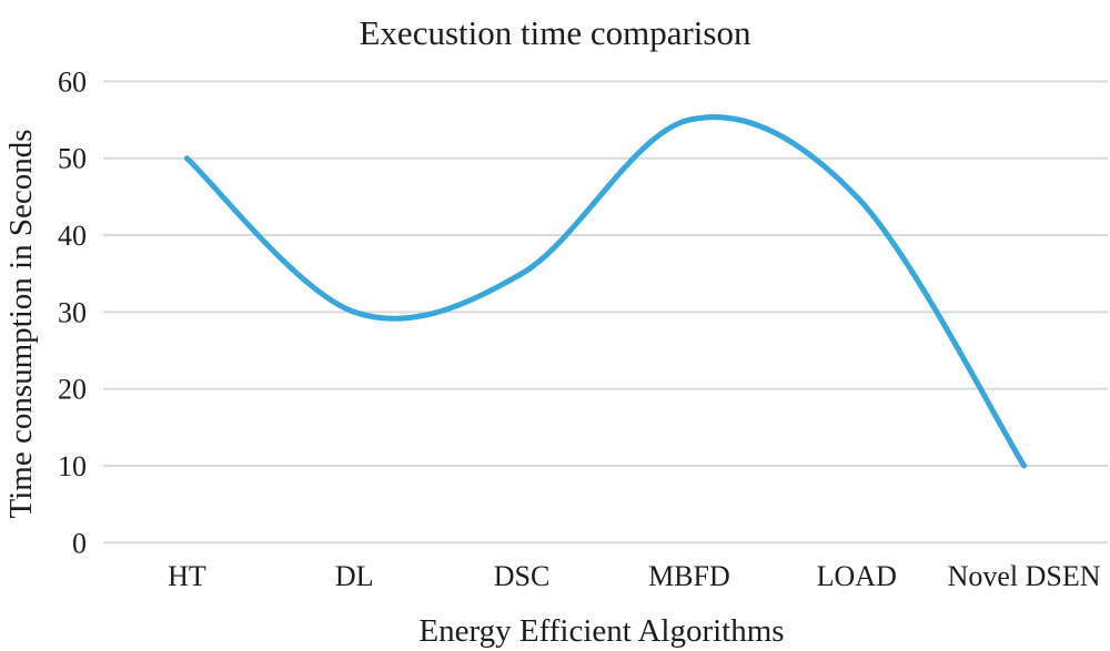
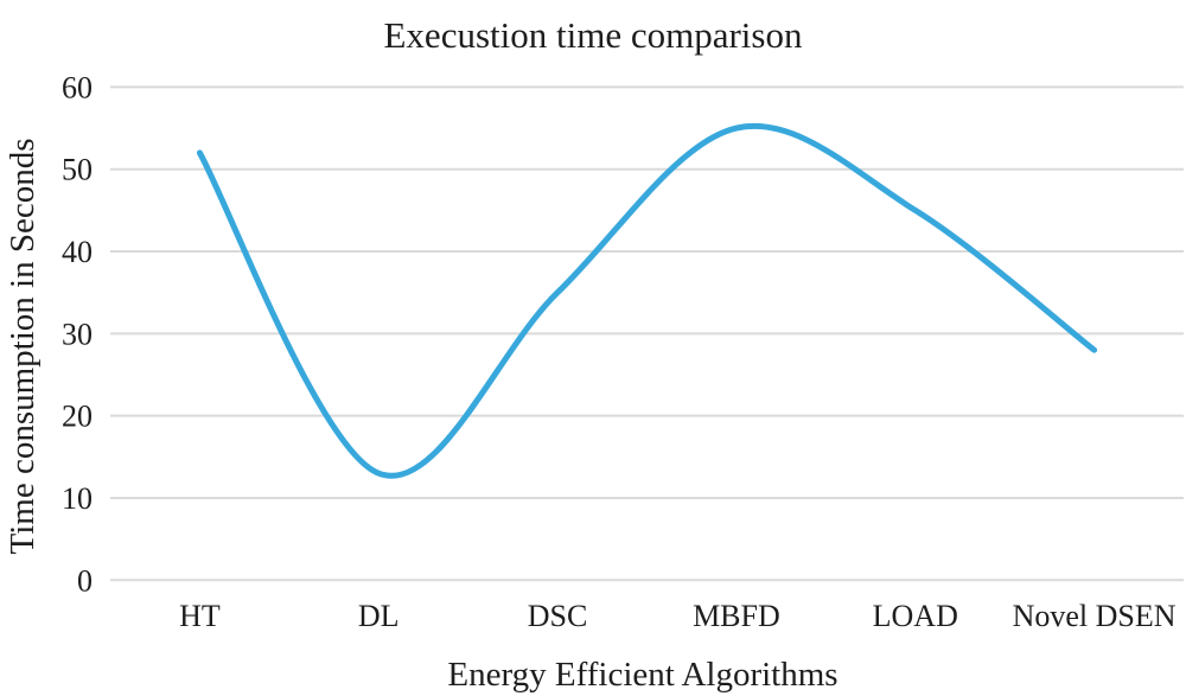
HT: 50 -> 52
DL: 30 -> 13
Novel DSEN: 10 -> 28
